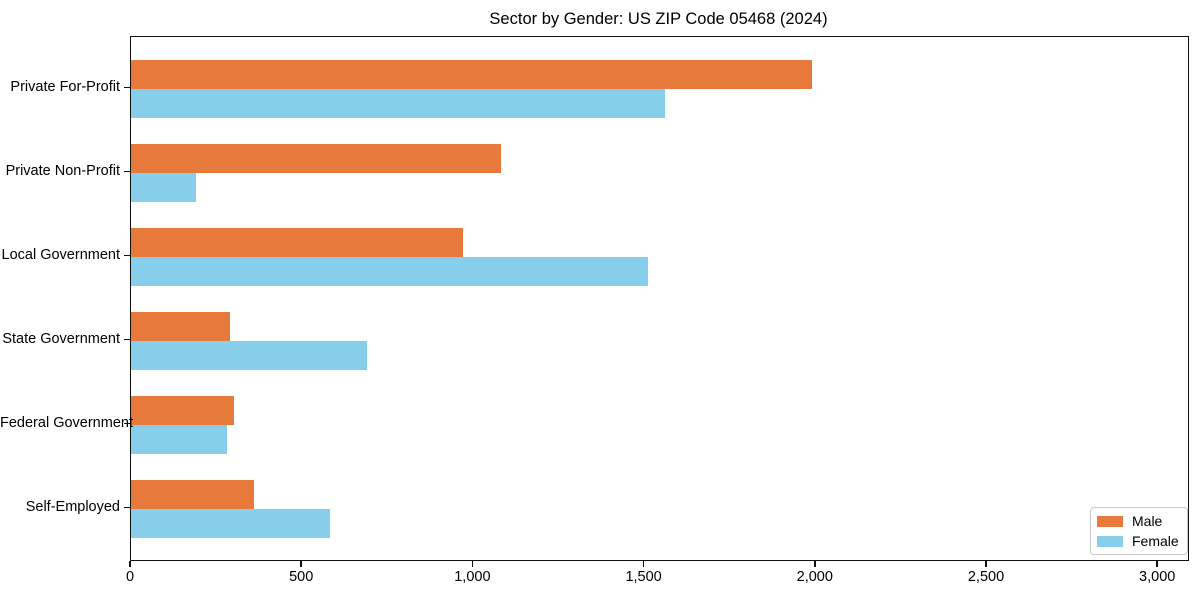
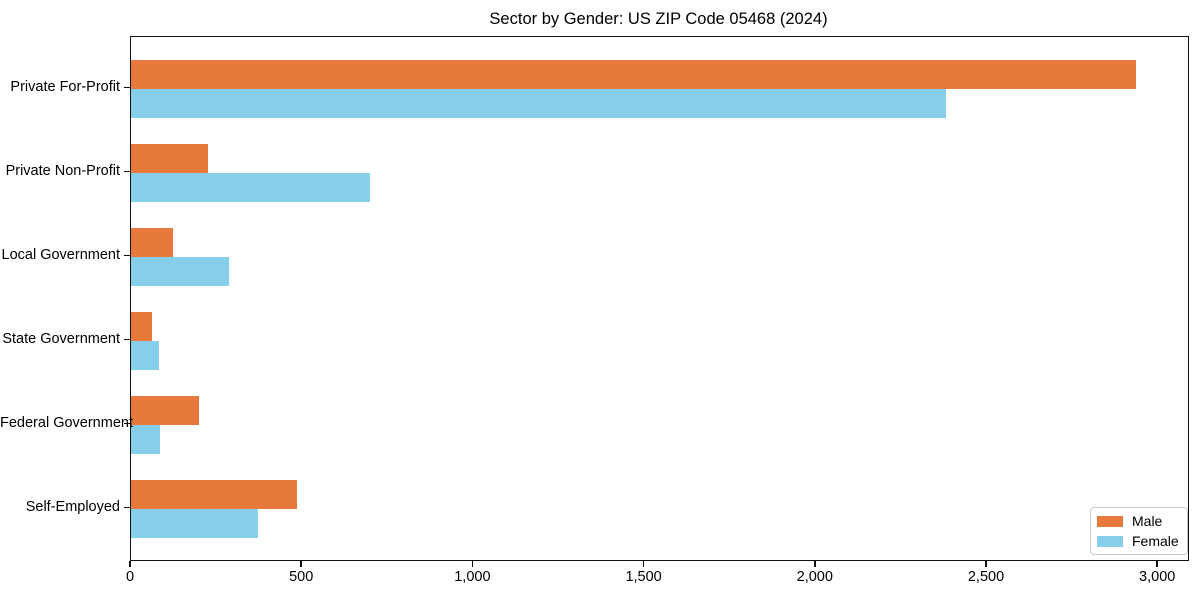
Male/Private For-Profit: 1990 -> 2930
Female/Private For-Profit: 1560 -> 2380
Male/Private Non-Profit: 1080 -> 220
Female/Private Non-Profit: 190 -> 700
Male/Local Government: 970 -> 120
Female/Local Government: 1510 -> 280
Male/State Government: 290 -> 60
Female/State Government: 690 -> 80
Male/Federal Government: 300 -> 200
Female/Federal Government: 280 -> 80
Male/Self-Employed: 360 -> 480
Female/Self-Employed: 580 -> 370
